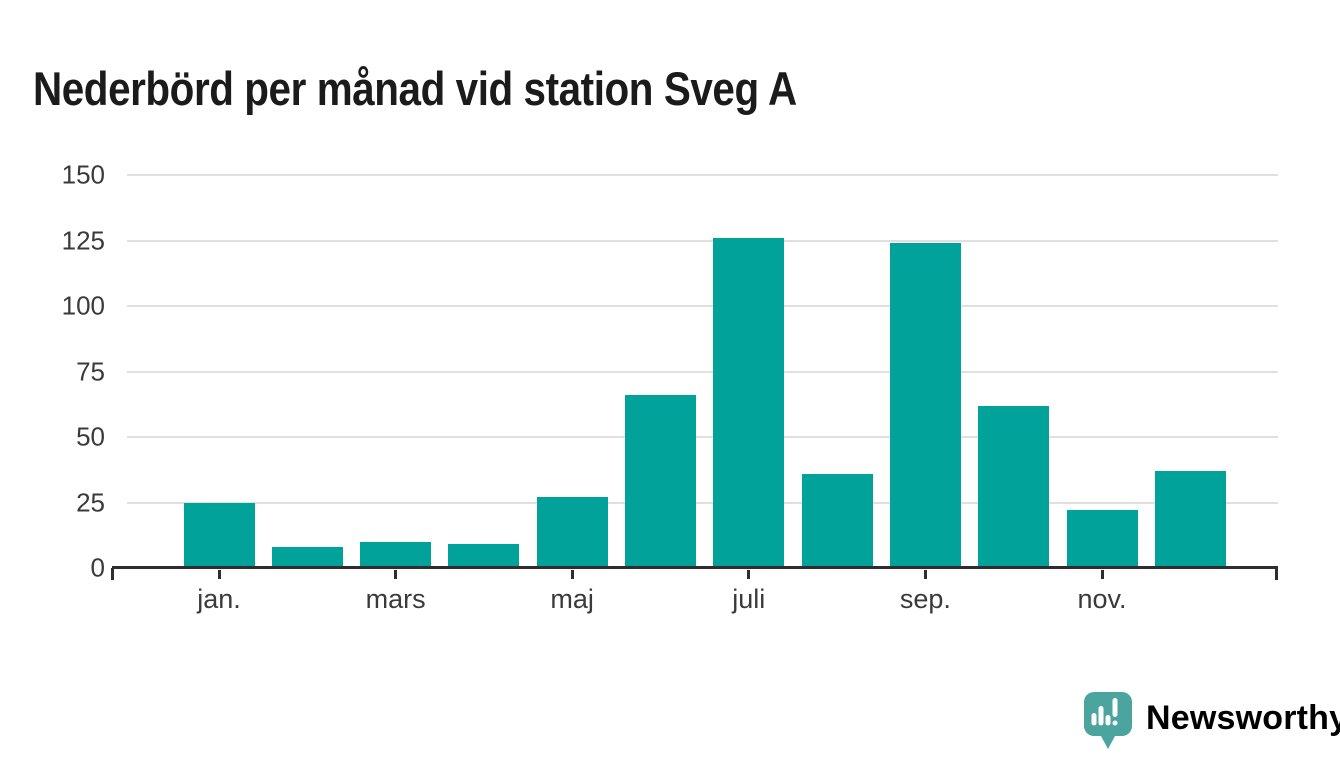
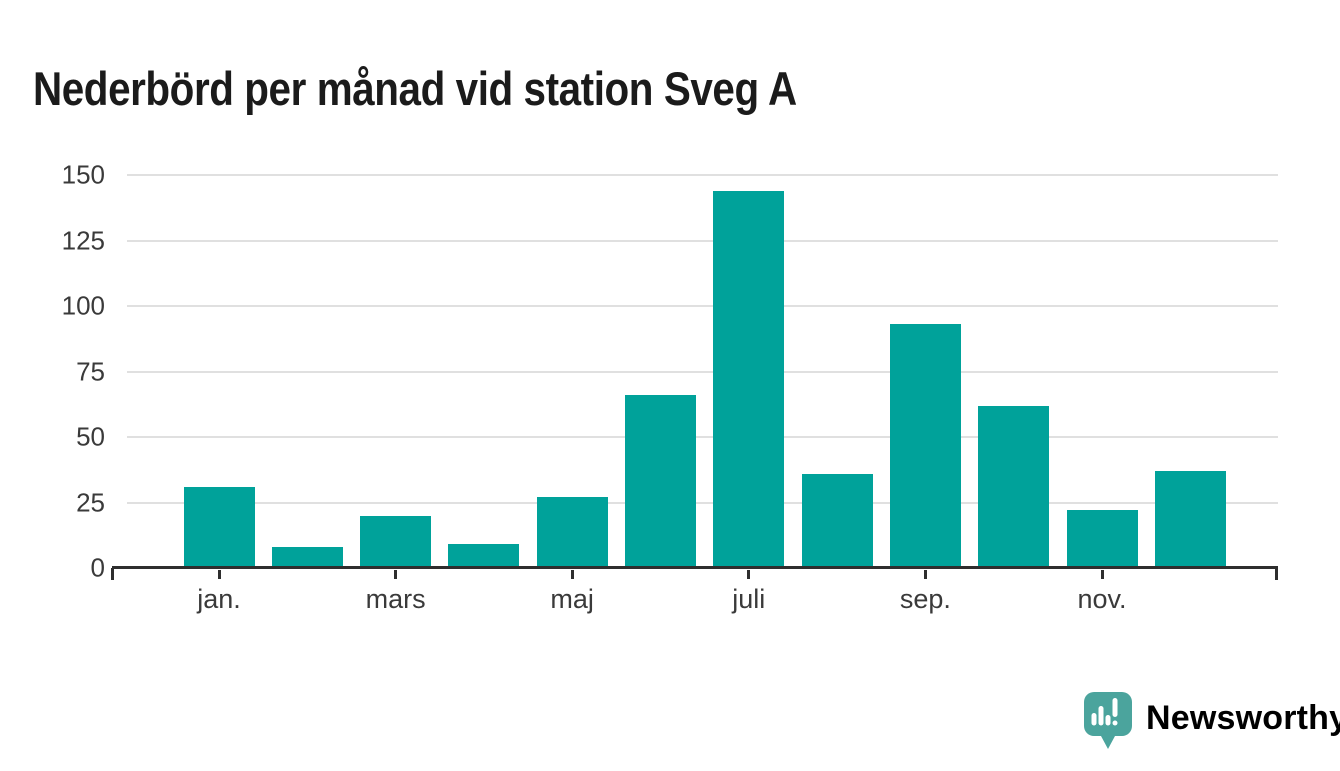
jan.: 25 -> 31
mars: 10 -> 20
juli: 126 -> 144
sep.: 124 -> 93
